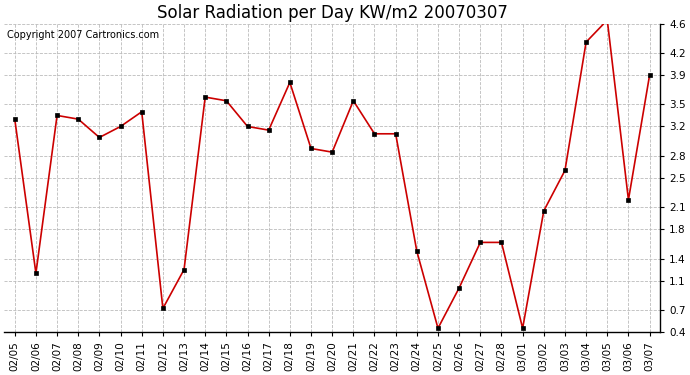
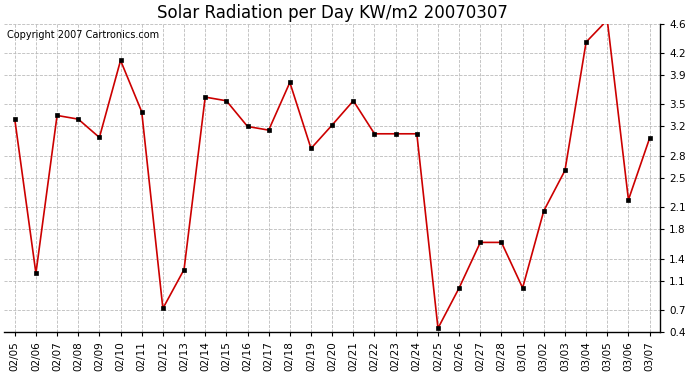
02/10: 3.20 -> 4.10
02/20: 2.85 -> 3.22
02/24: 1.50 -> 3.10
03/01: 0.45 -> 1.00
03/07: 3.90 -> 3.04
